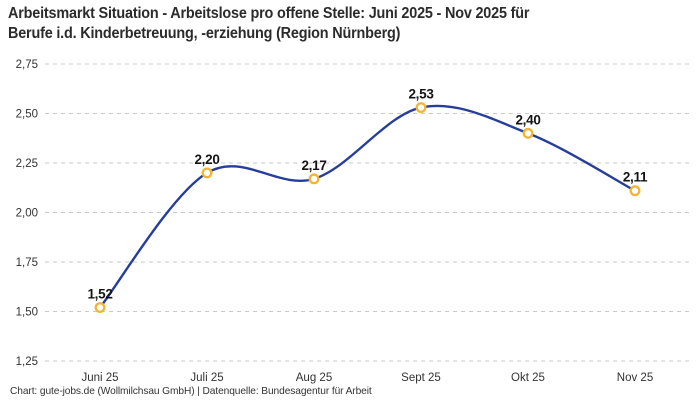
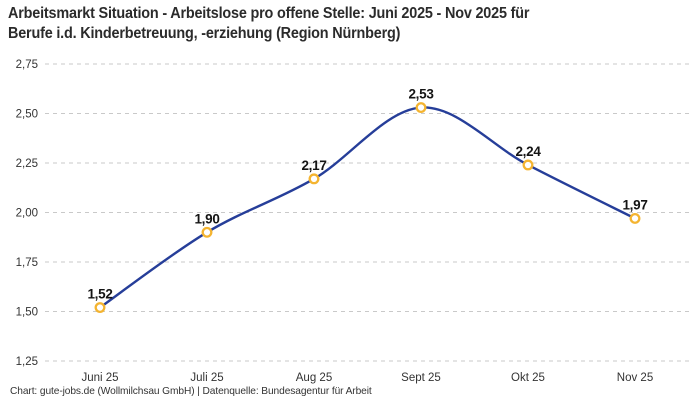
Juli 25: 2,20 -> 1,90
Okt 25: 2,40 -> 2,24
Nov 25: 2,11 -> 1,97
